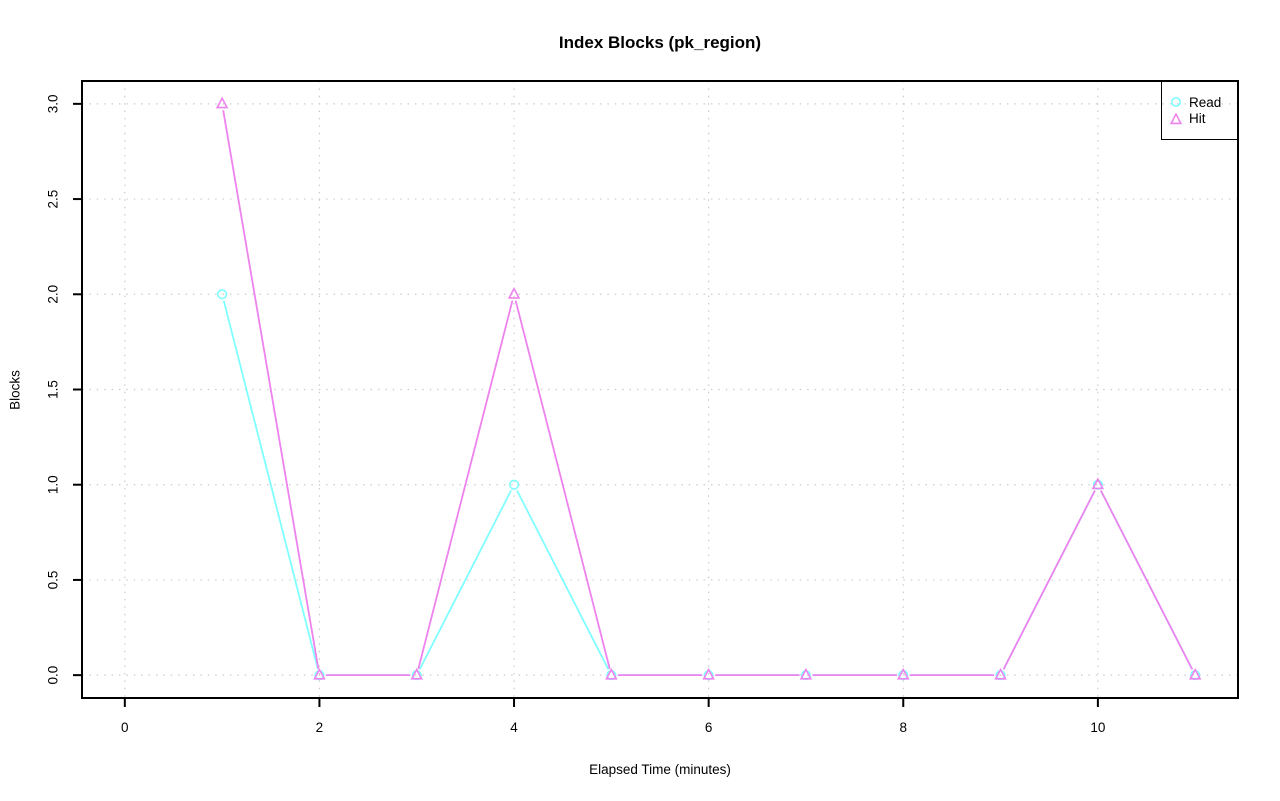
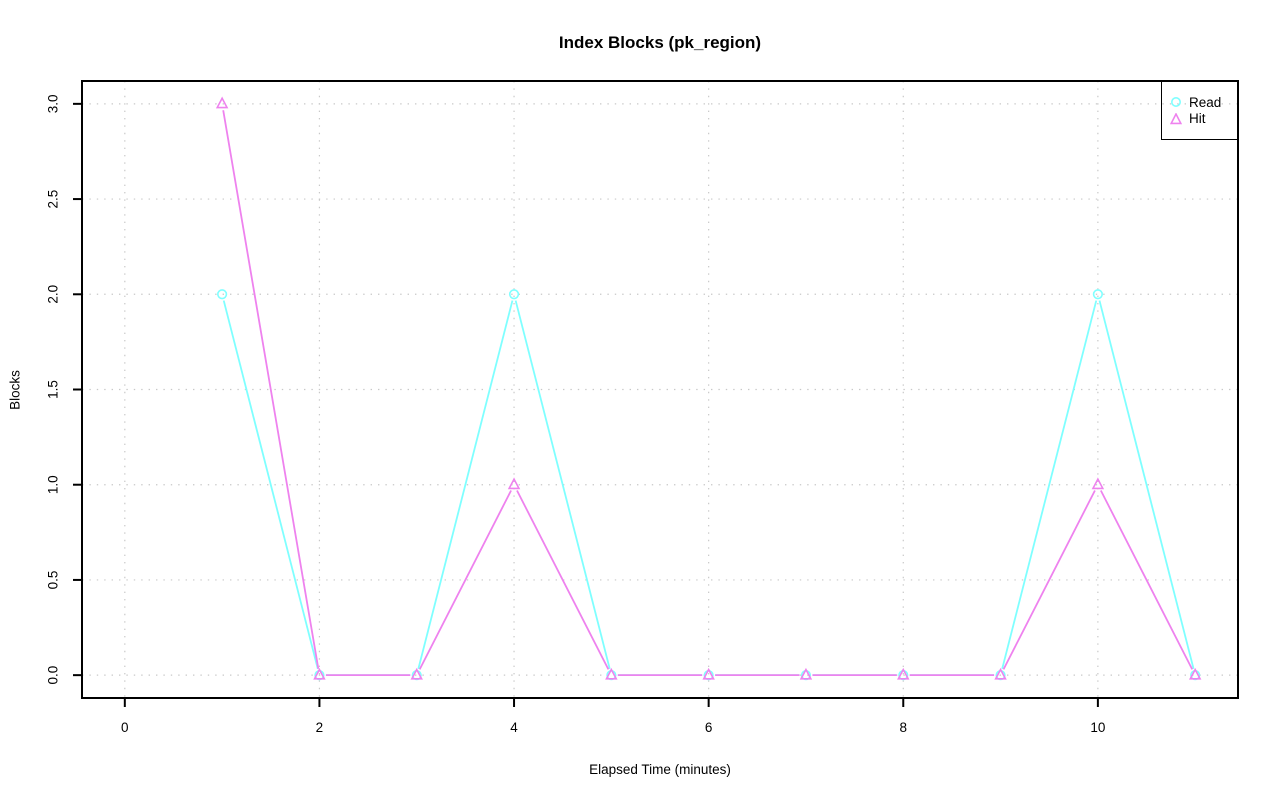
Read/4: 1 -> 2
Hit/4: 2 -> 1
Read/10: 1 -> 2
